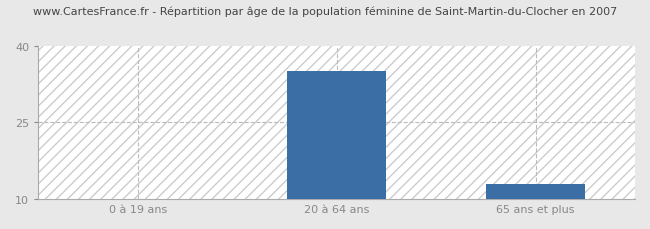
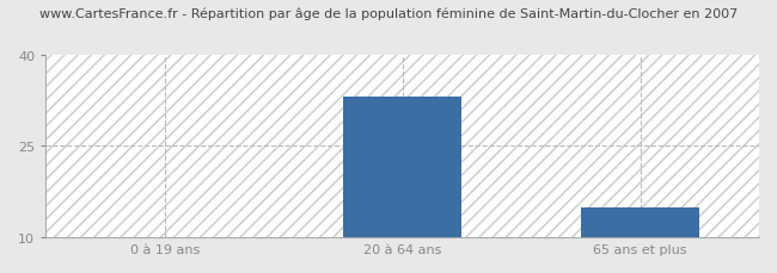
20 à 64 ans: 35 -> 33
65 ans et plus: 13 -> 15
